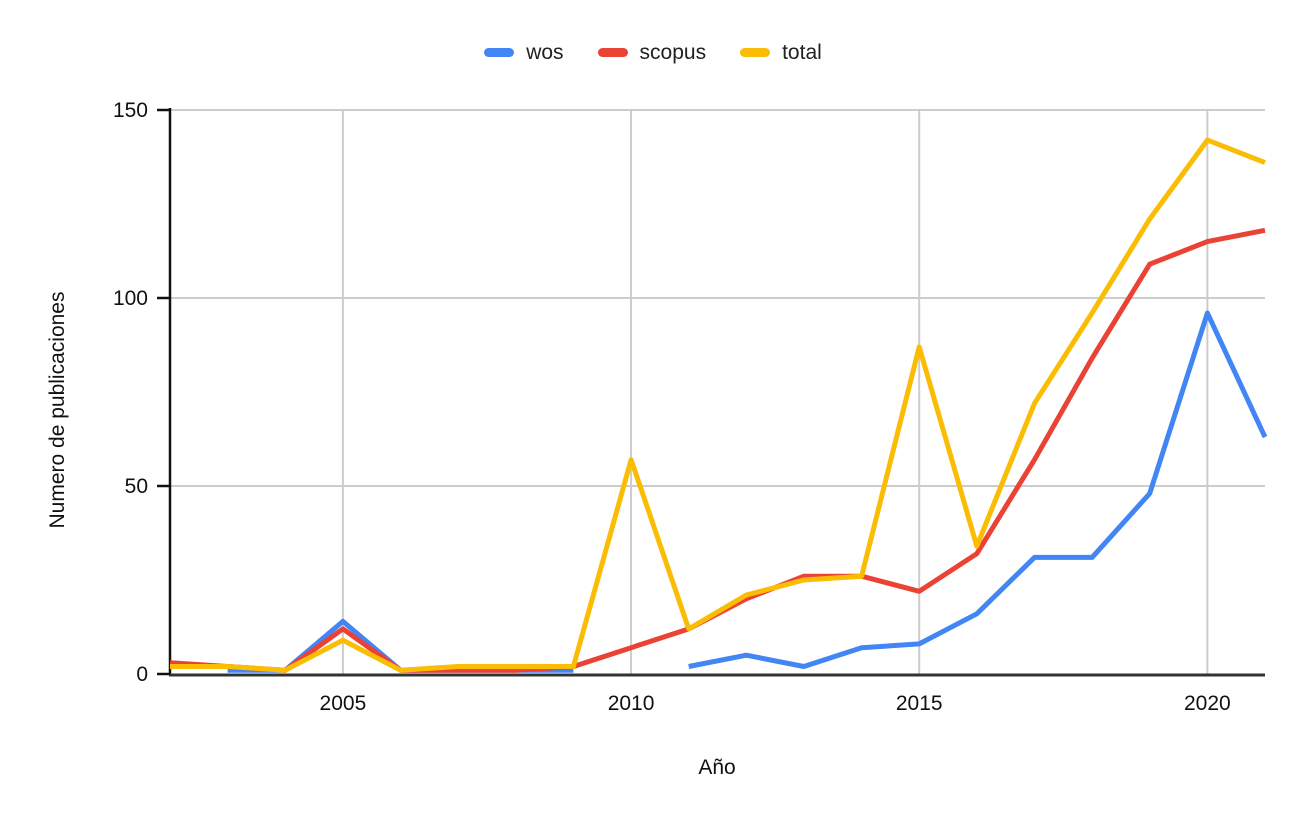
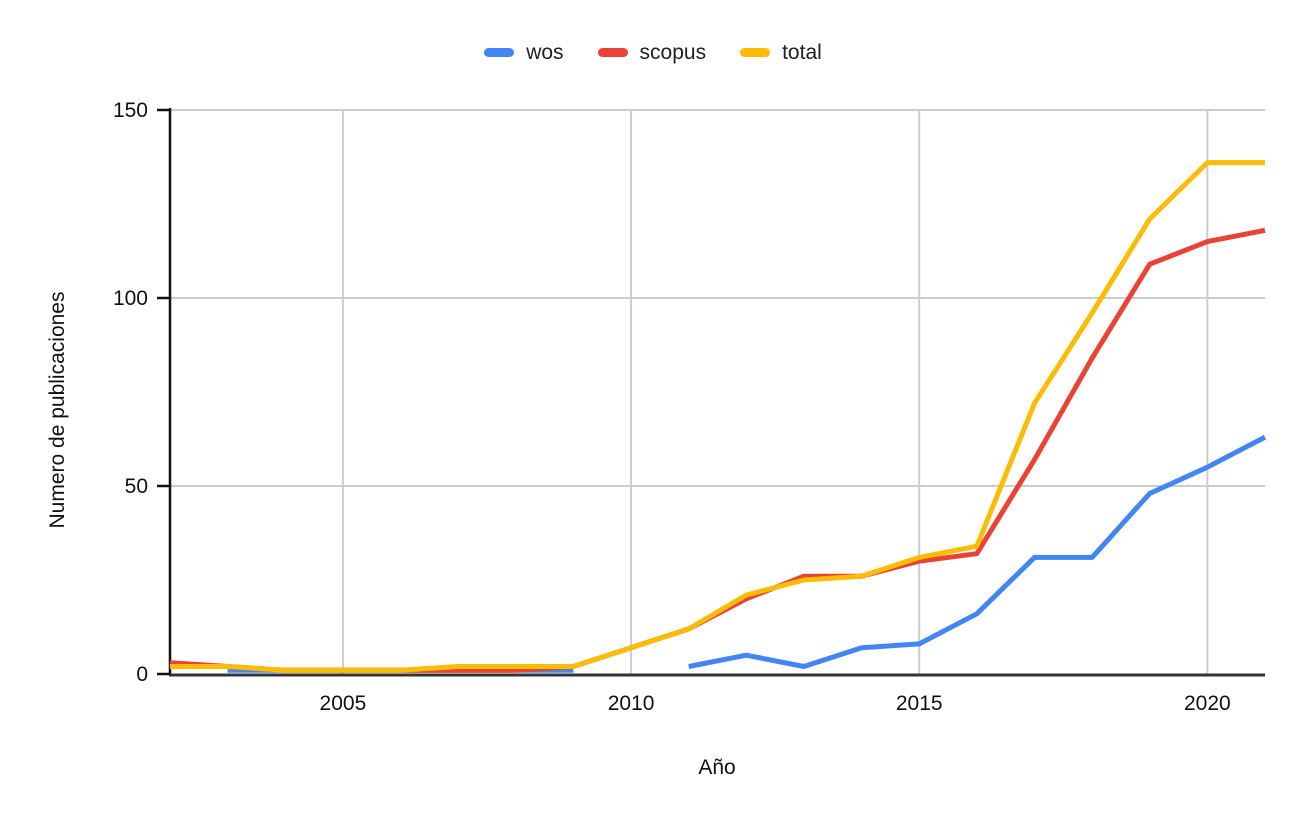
wos/2005: 14 -> 1
scopus/2005: 12 -> 1
total/2005: 9 -> 1
total/2010: 57 -> 7
scopus/2015: 22 -> 30
total/2015: 87 -> 31
wos/2020: 96 -> 55
total/2020: 142 -> 136
